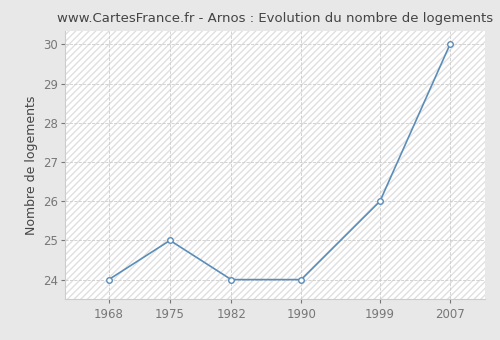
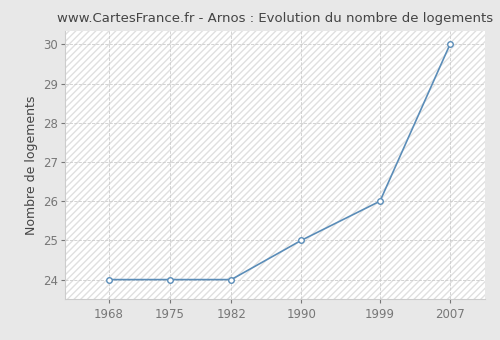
1975: 25 -> 24
1990: 24 -> 25
